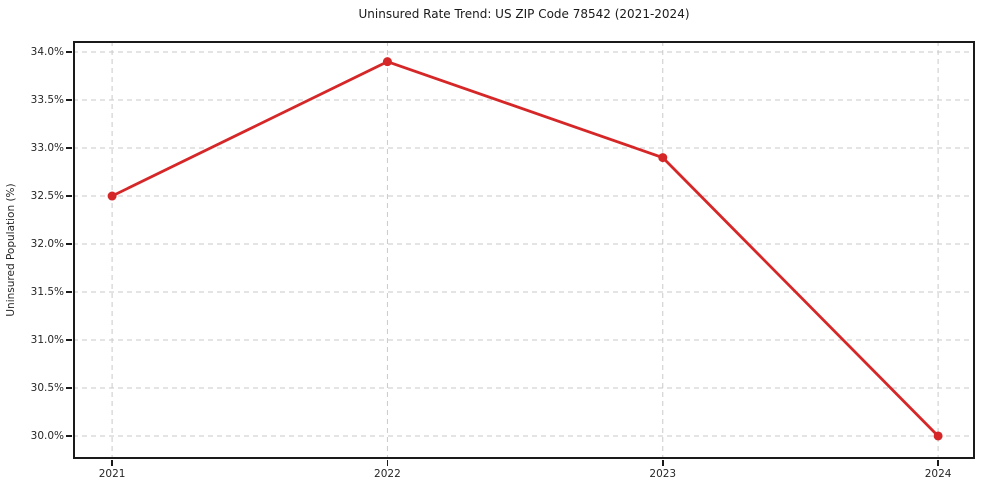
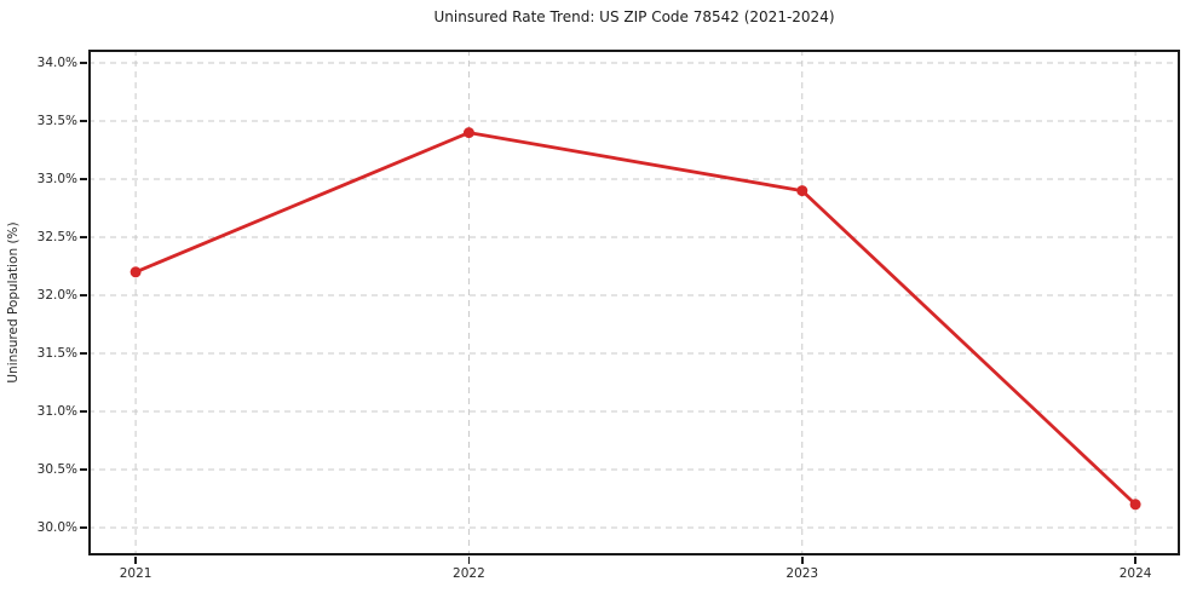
2021: 32.5% -> 32.2%
2022: 33.9% -> 33.4%
2024: 30.0% -> 30.2%
